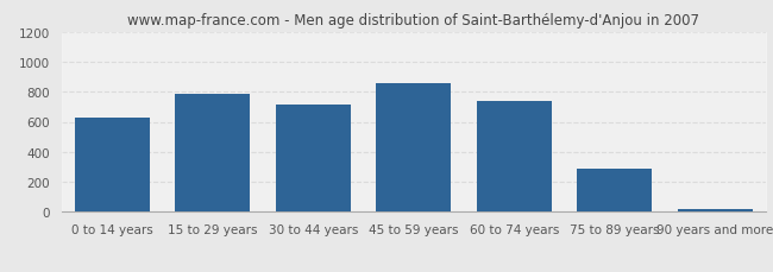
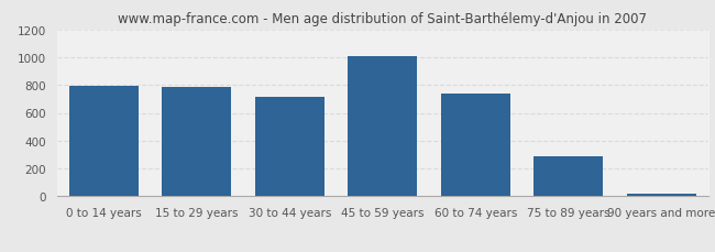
0 to 14 years: 630 -> 800
45 to 59 years: 860 -> 1000
